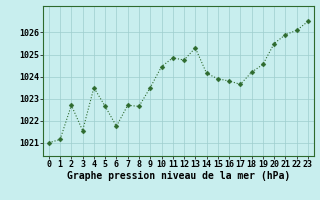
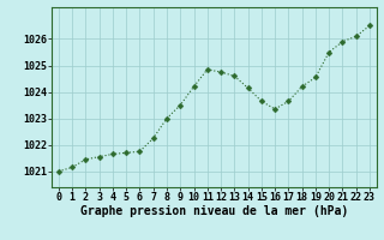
2: 1022.70 -> 1021.45
4: 1023.50 -> 1021.65
5: 1022.65 -> 1021.70
7: 1022.70 -> 1022.25
8: 1022.65 -> 1023.00
10: 1024.45 -> 1024.20
13: 1025.30 -> 1024.60
15: 1023.90 -> 1023.65
16: 1023.80 -> 1023.35
